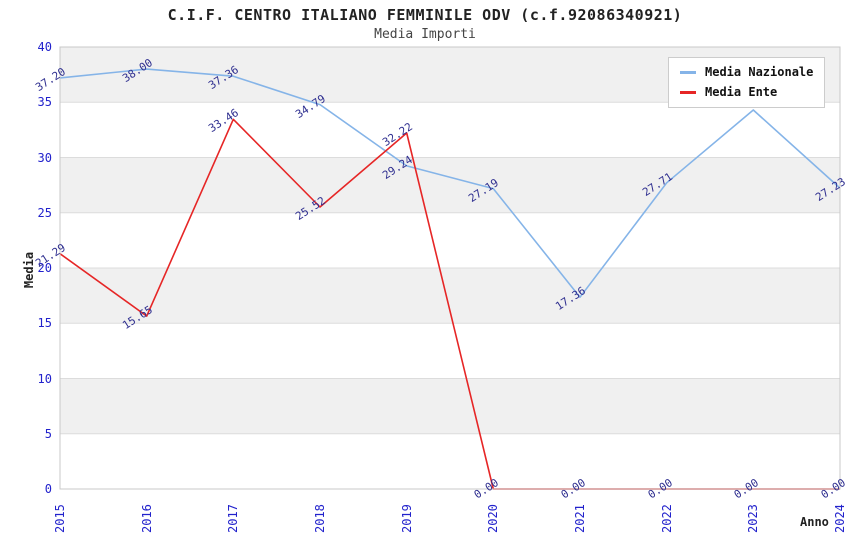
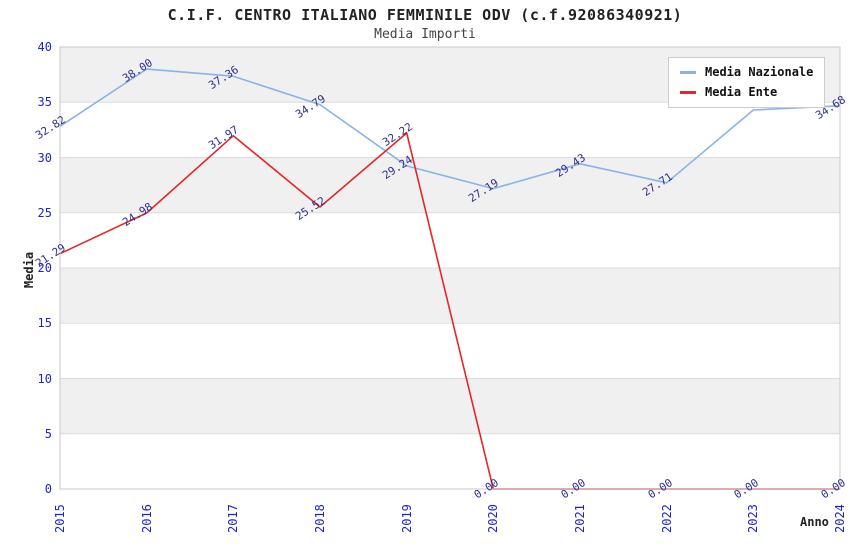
Media Nazionale/2015: 37.20 -> 32.82
Media Ente/2016: 15.65 -> 24.98
Media Ente/2017: 33.46 -> 31.97
Media Nazionale/2021: 17.36 -> 29.43
Media Nazionale/2024: 27.23 -> 34.68
